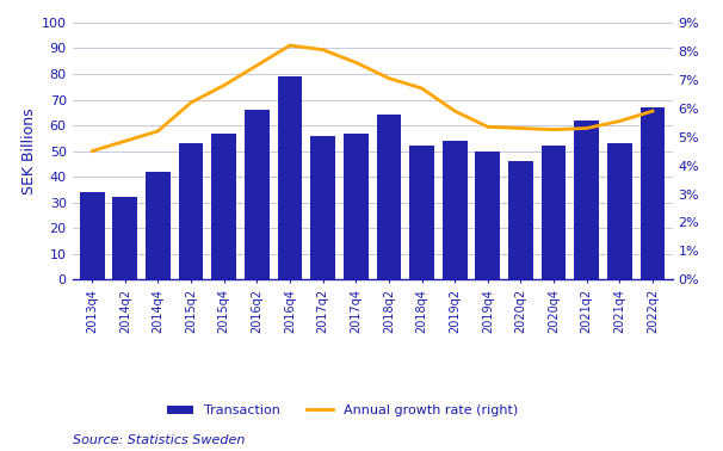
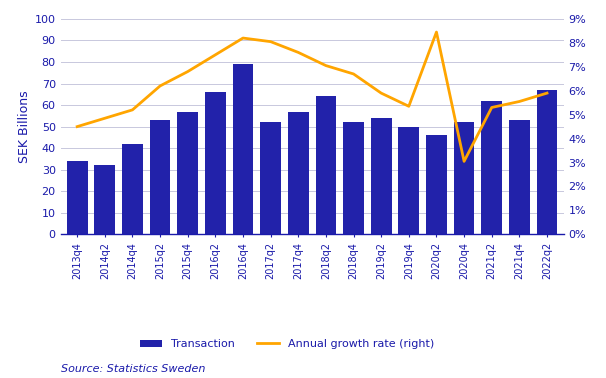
Transaction/2017q2: 56 -> 52
Annual growth rate (right)/2020q2: 5.30% -> 8.45%
Annual growth rate (right)/2020q4: 5.25% -> 3.05%
